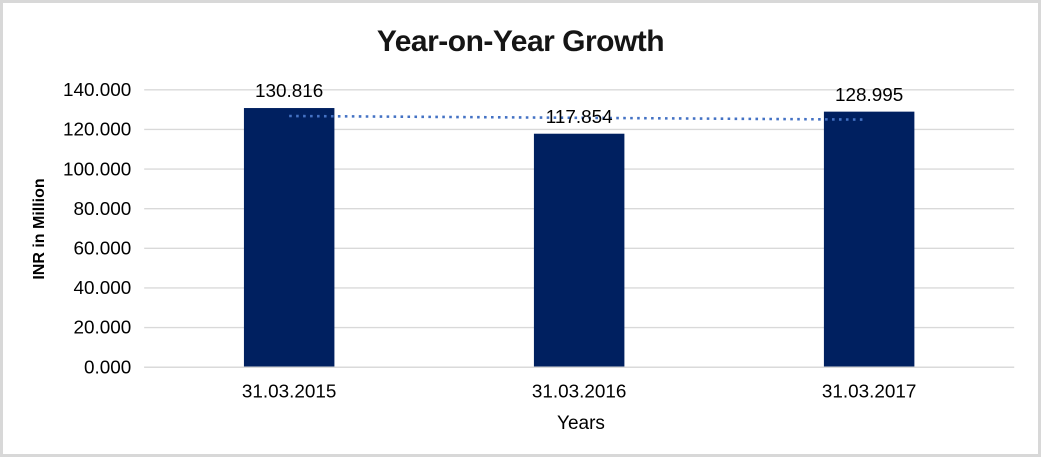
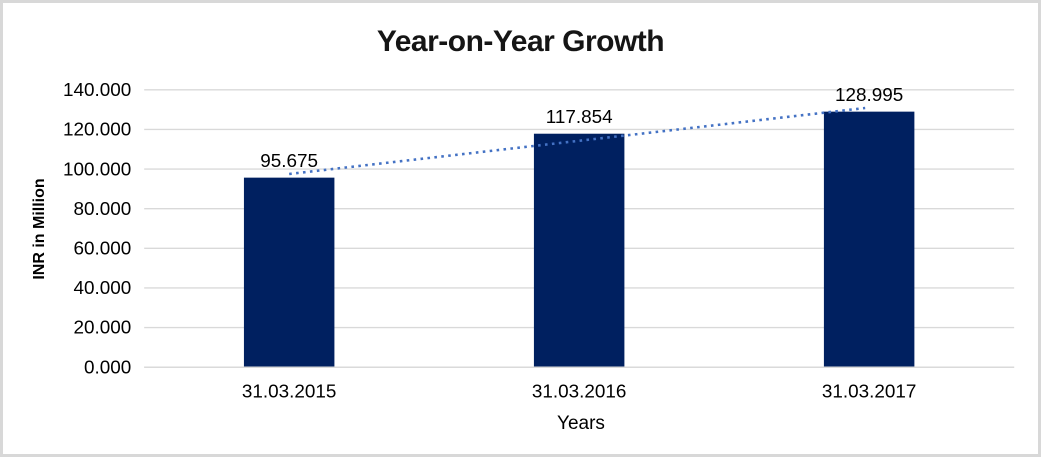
31.03.2015: 130.816 -> 95.675
